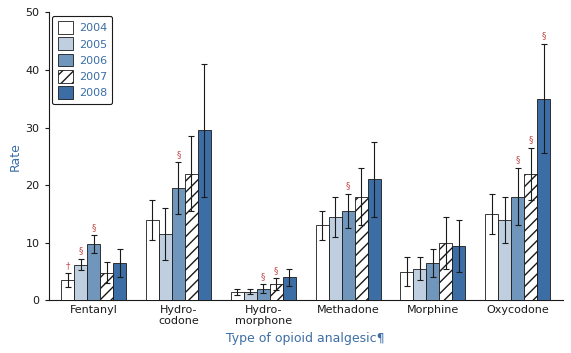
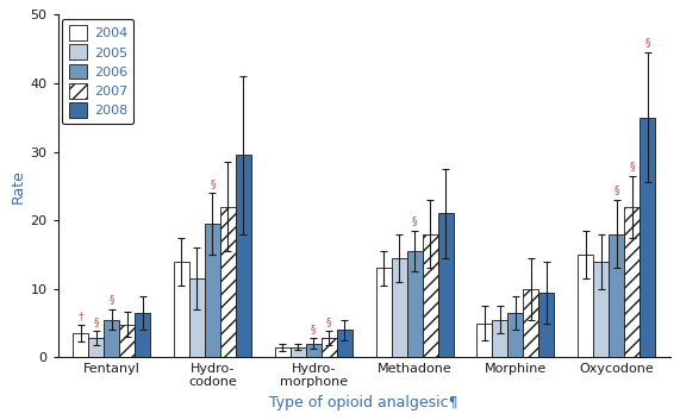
2005/Fentanyl: 6.2 -> 2.8
2006/Fentanyl: 9.8 -> 5.5
